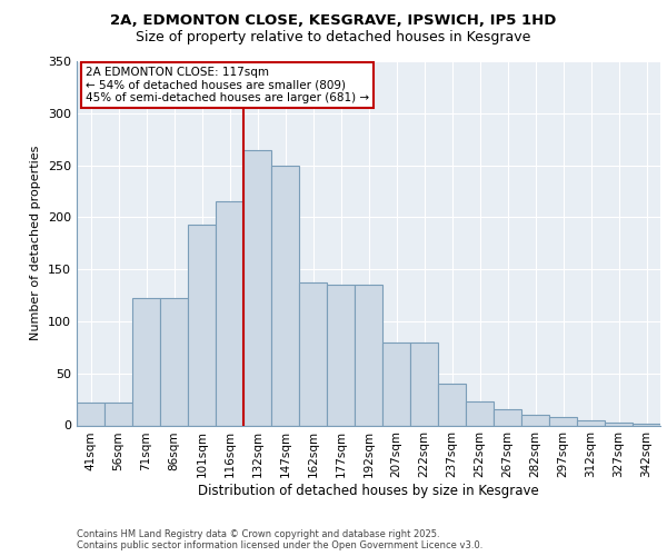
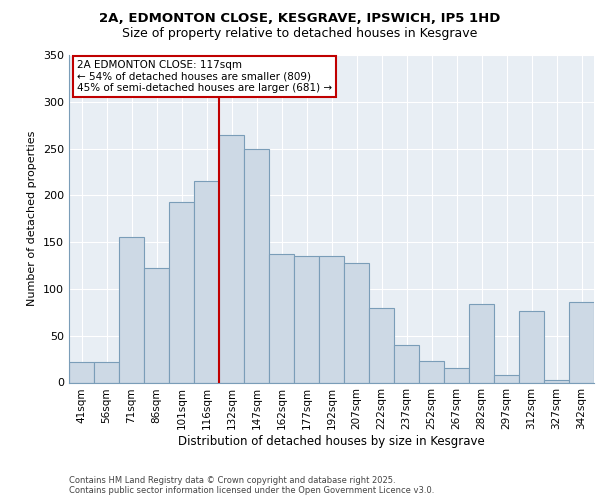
71sqm: 122 -> 156
207sqm: 80 -> 128
282sqm: 10 -> 84
312sqm: 5 -> 76
342sqm: 2 -> 86
